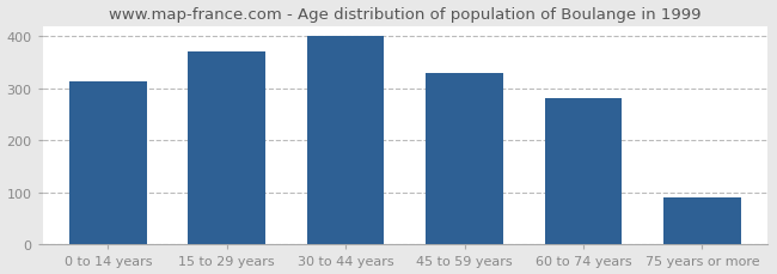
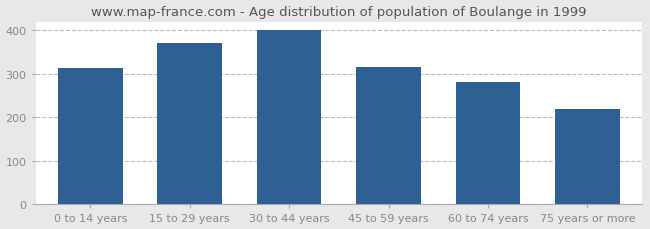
45 to 59 years: 330 -> 315
75 years or more: 90 -> 220
